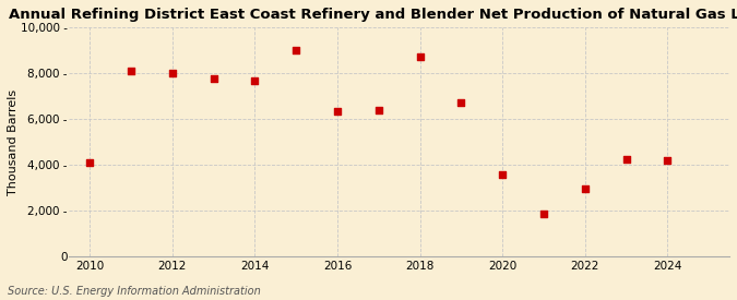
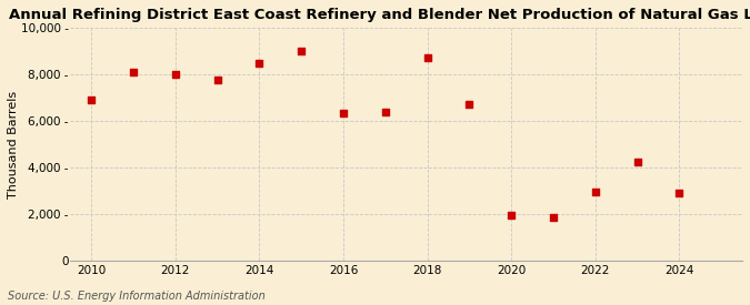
2010: 4,100 - -> 6,900 -
2014: 7,650 - -> 8,500 -
2020: 3,550 - -> 1,950 -
2024: 4,200 - -> 2,900 -
